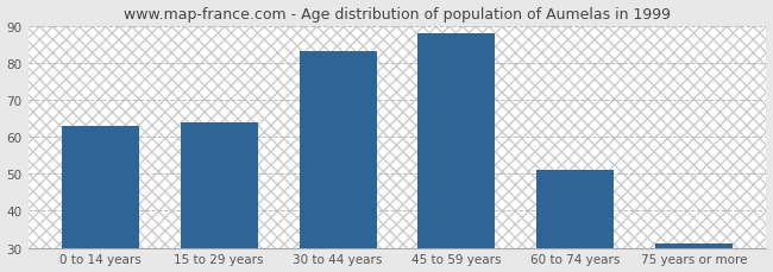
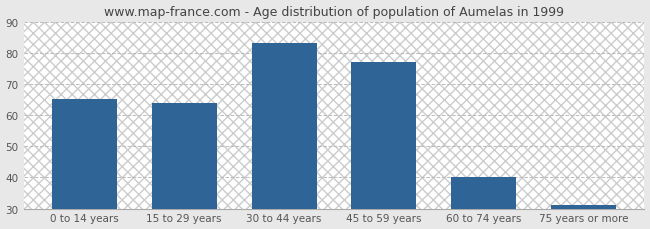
0 to 14 years: 63 -> 65
45 to 59 years: 88 -> 77
60 to 74 years: 51 -> 40
